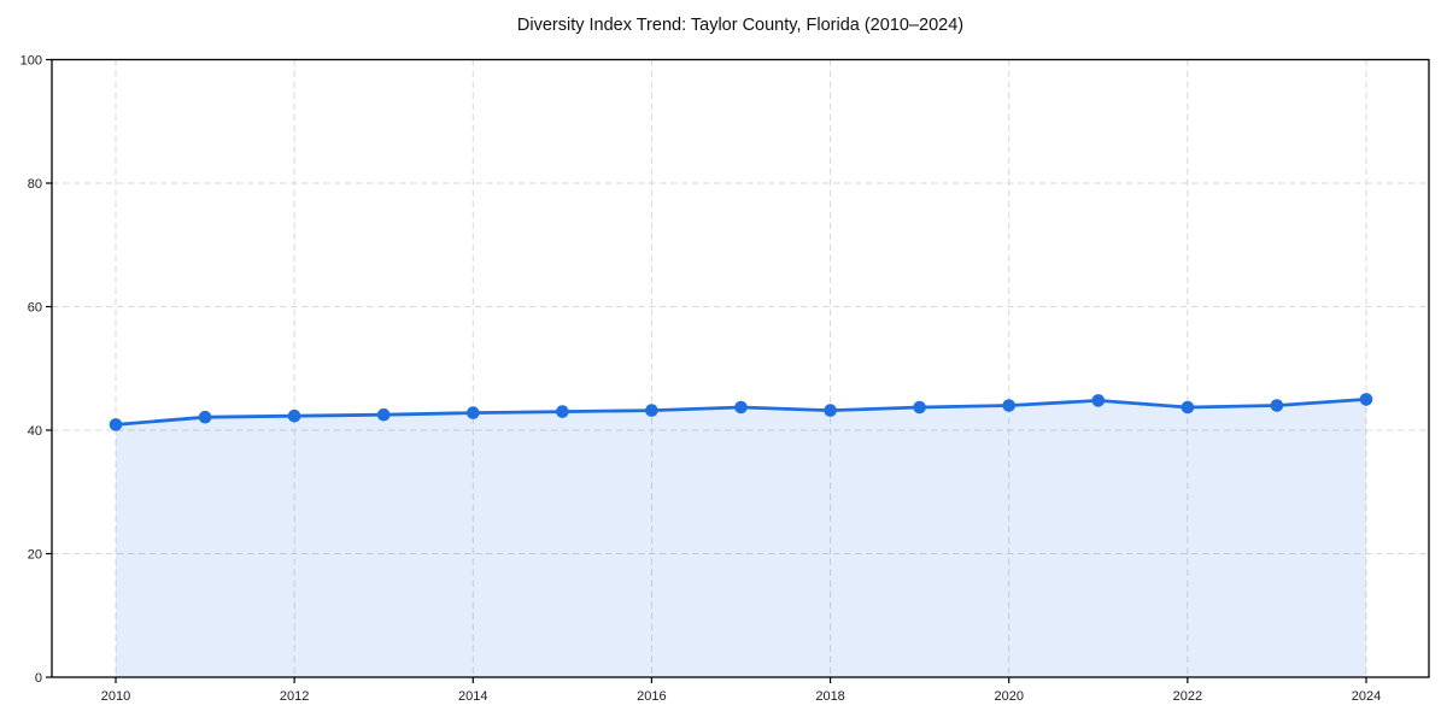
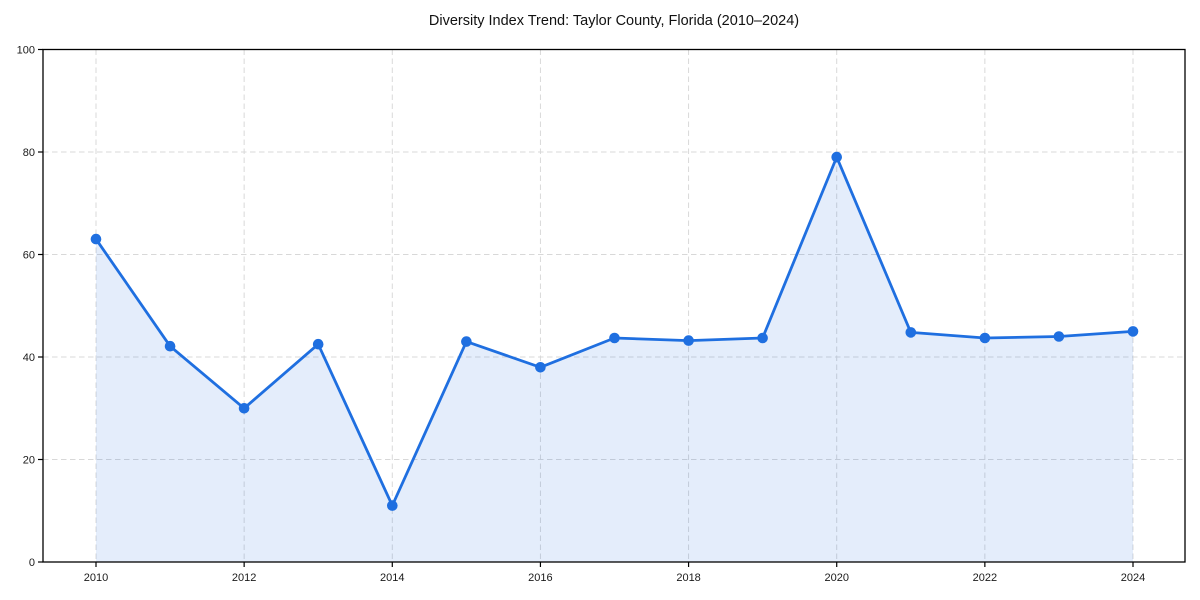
2010: 41 -> 63
2012: 42 -> 30
2014: 43 -> 11
2016: 43 -> 38
2020: 44 -> 79
